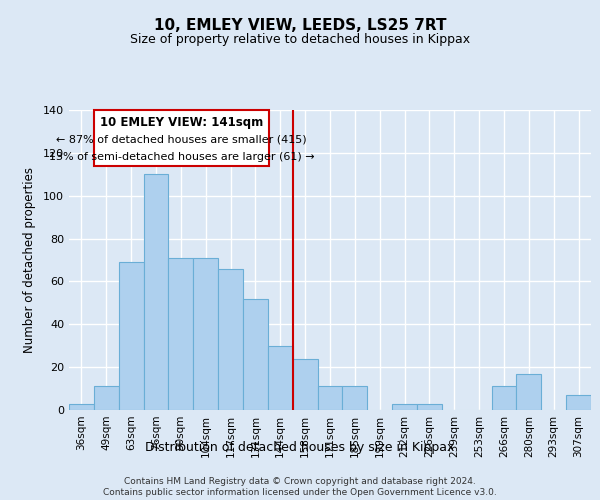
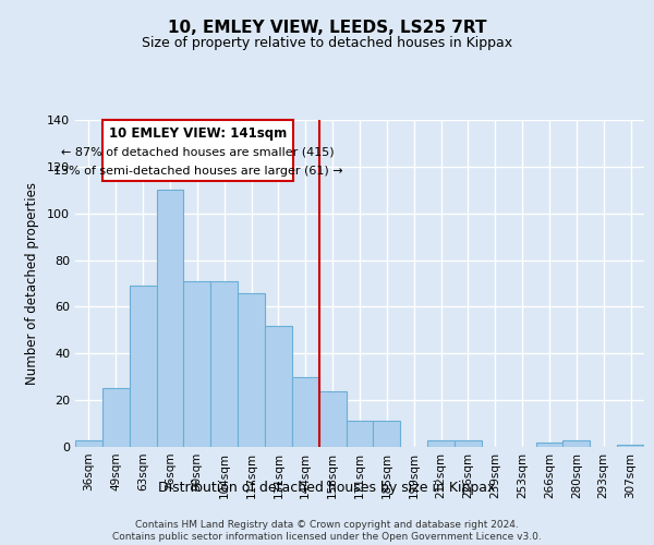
49sqm: 11 -> 25
266sqm: 11 -> 2
280sqm: 17 -> 3
307sqm: 7 -> 1
